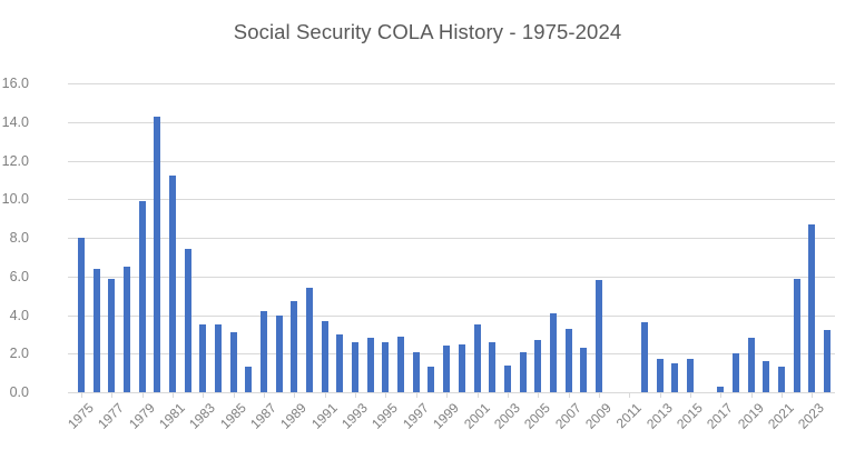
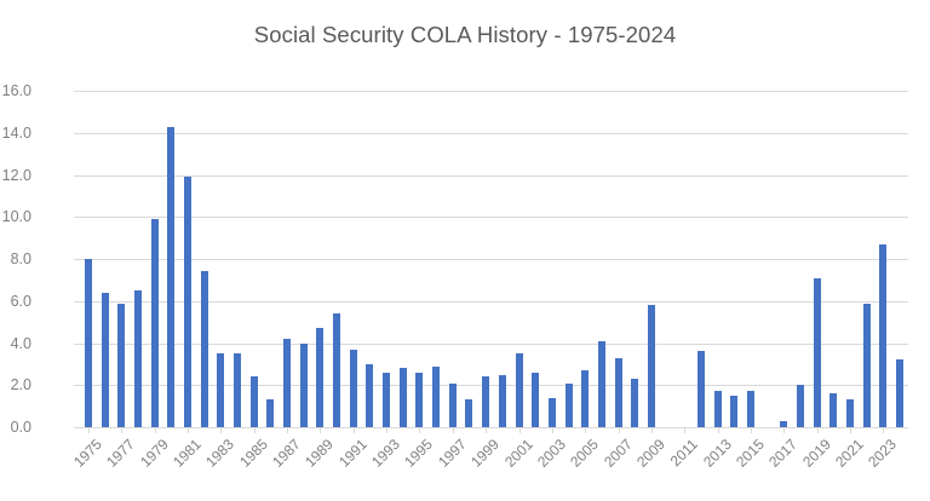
1981: 11.2 -> 11.9
1985: 3.1 -> 2.4
2019: 2.8 -> 7.1
